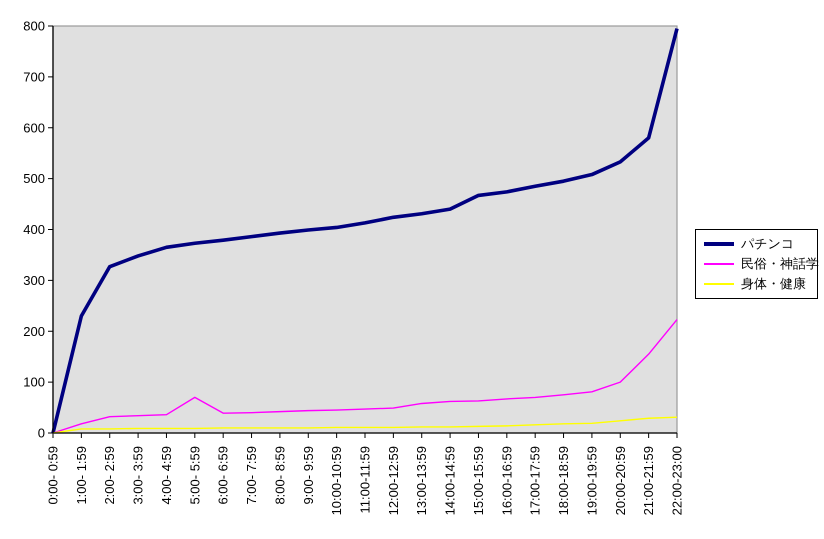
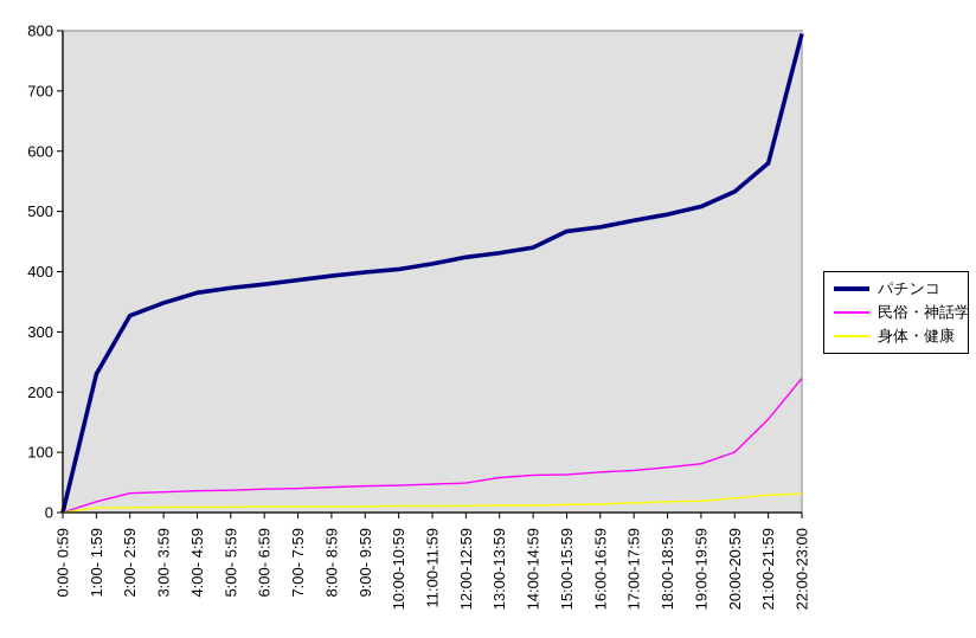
民俗・神話学/5:00- 5:59: 70 -> 40
